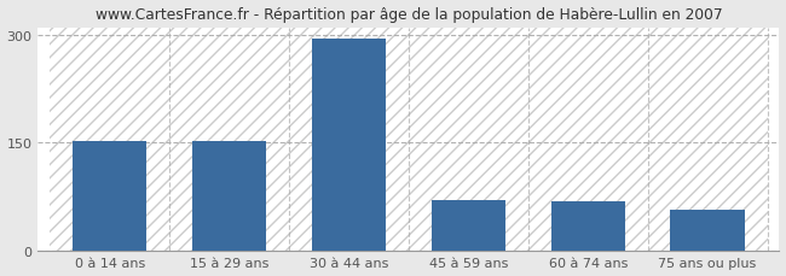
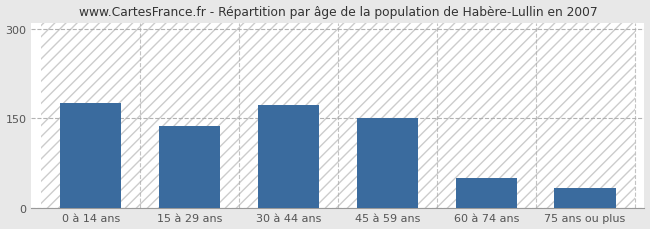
0 à 14 ans: 152 -> 175
15 à 29 ans: 152 -> 137
30 à 44 ans: 294 -> 172
45 à 59 ans: 70 -> 150
60 à 74 ans: 68 -> 50
75 ans ou plus: 56 -> 33
